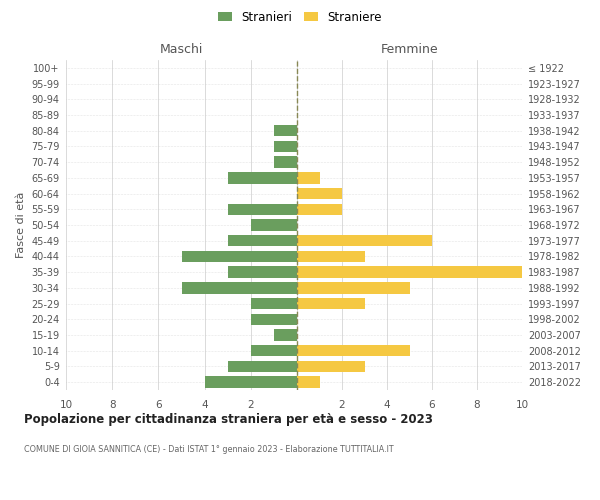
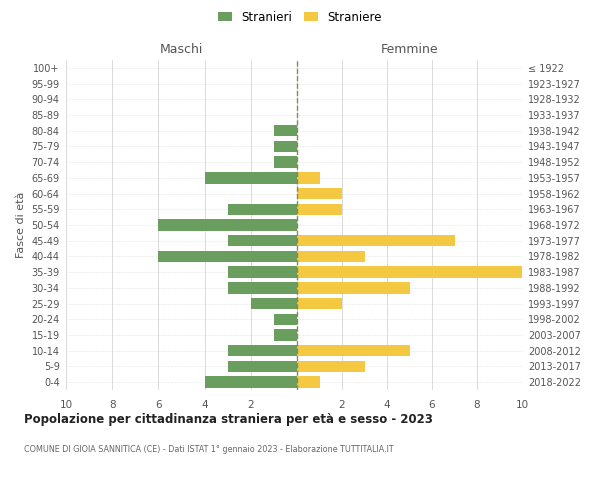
Maschi/65-69: 3 -> 4
Maschi/50-54: 2 -> 6
Maschi/40-44: 5 -> 6
Maschi/30-34: 5 -> 3
Maschi/20-24: 2 -> 1
Maschi/10-14: 2 -> 3
Femmine/1973-1977: 6 -> 7
Femmine/1993-1997: 3 -> 2
